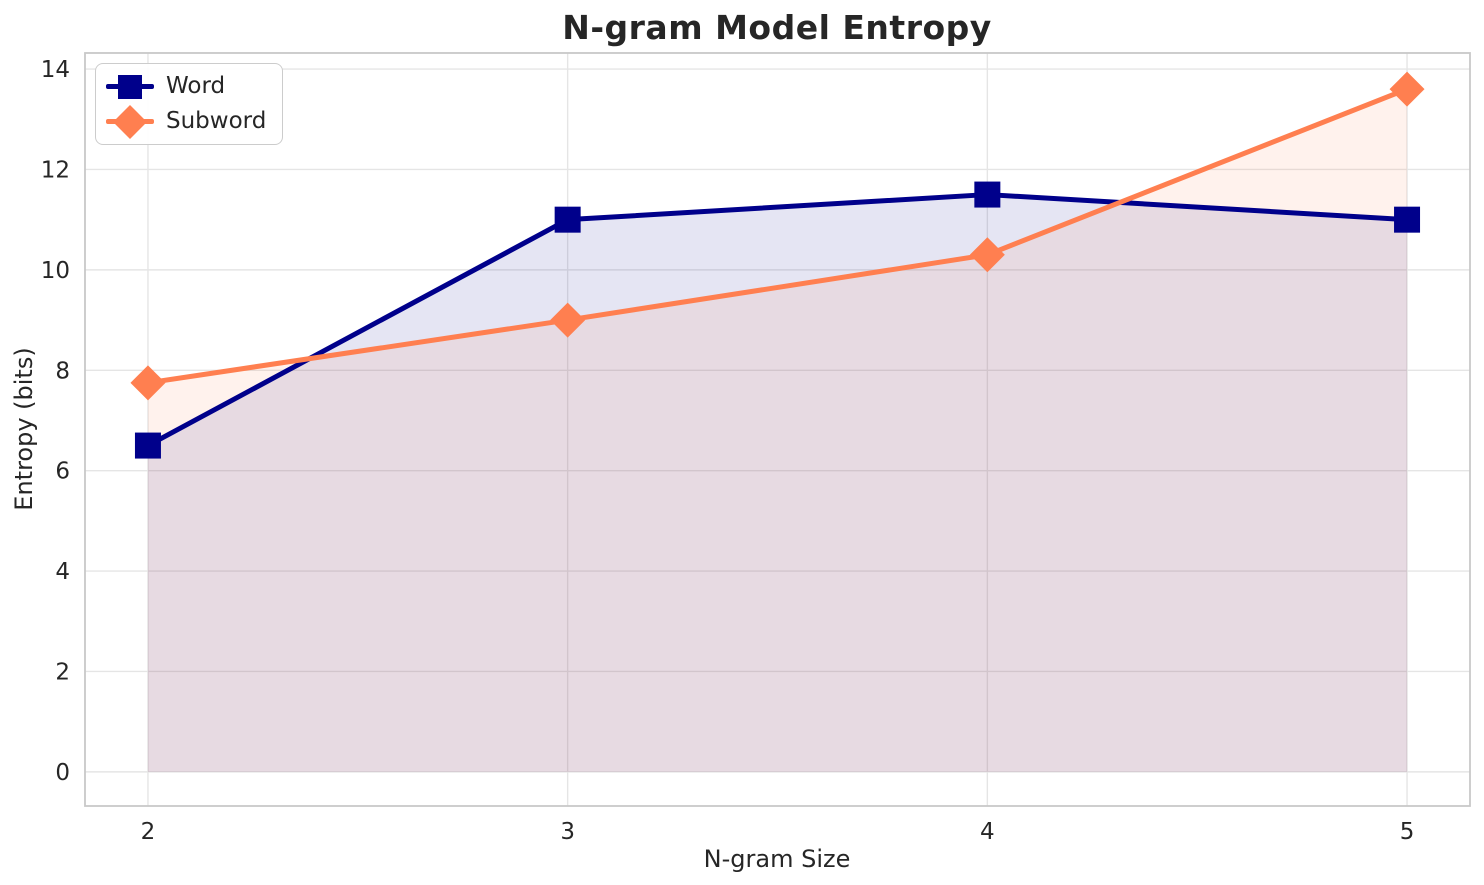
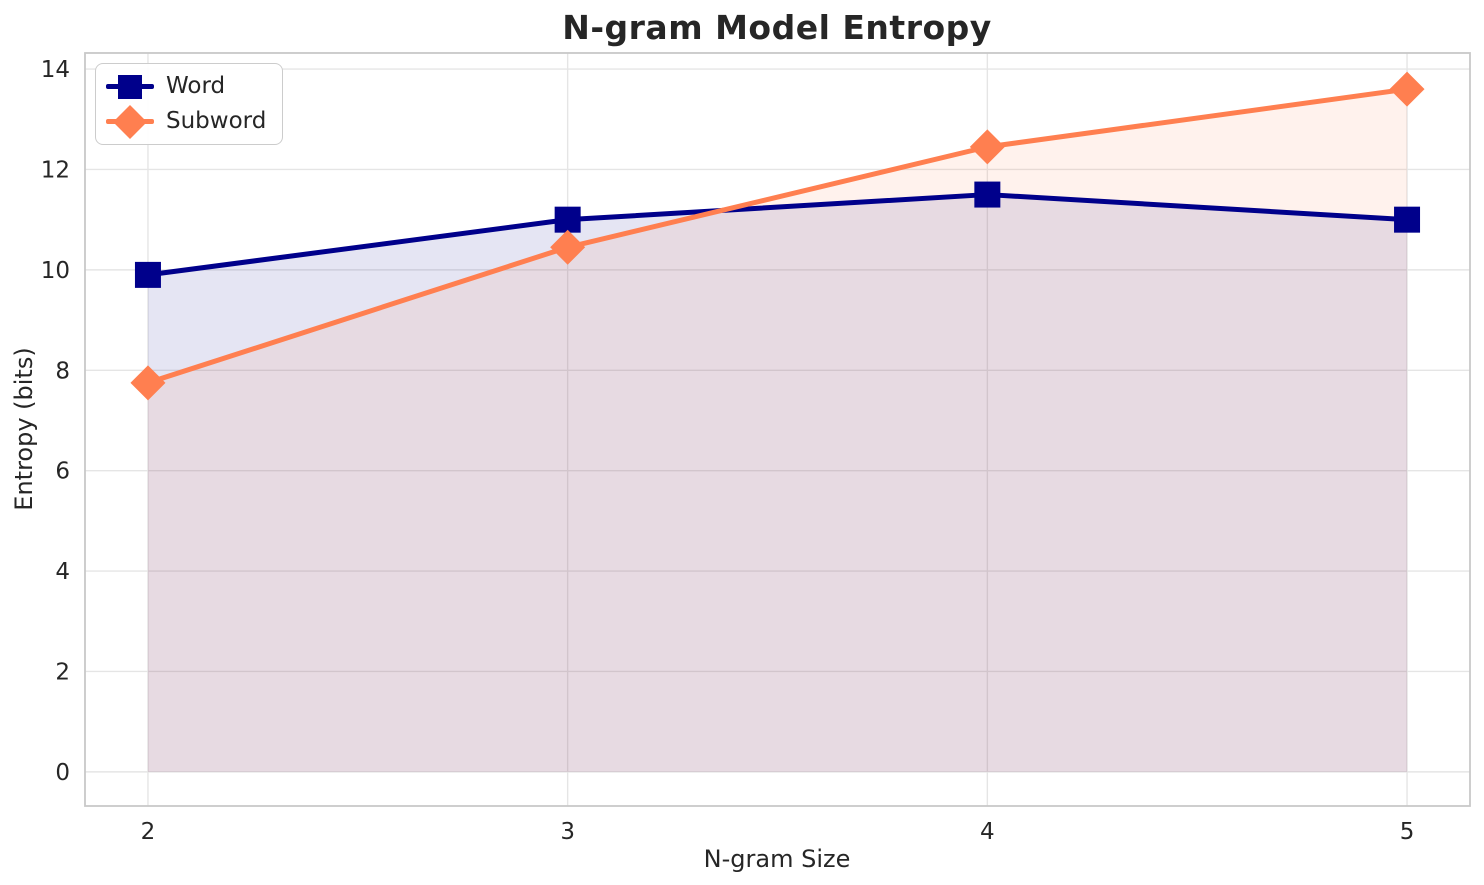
Word/2: 6.5 -> 9.9
Subword/3: 9.0 -> 10.4
Subword/4: 10.3 -> 12.4
